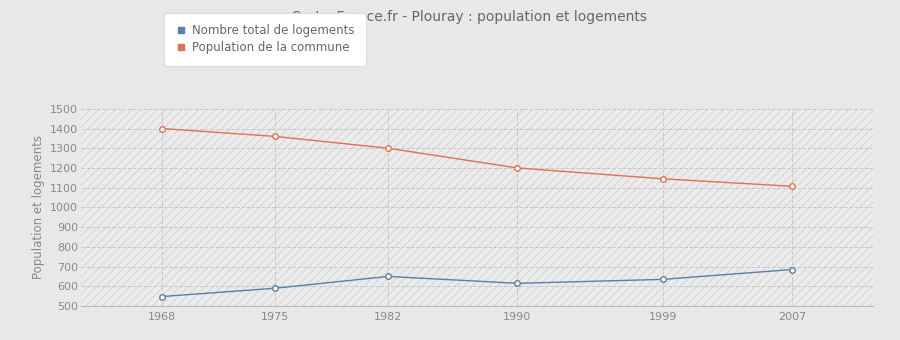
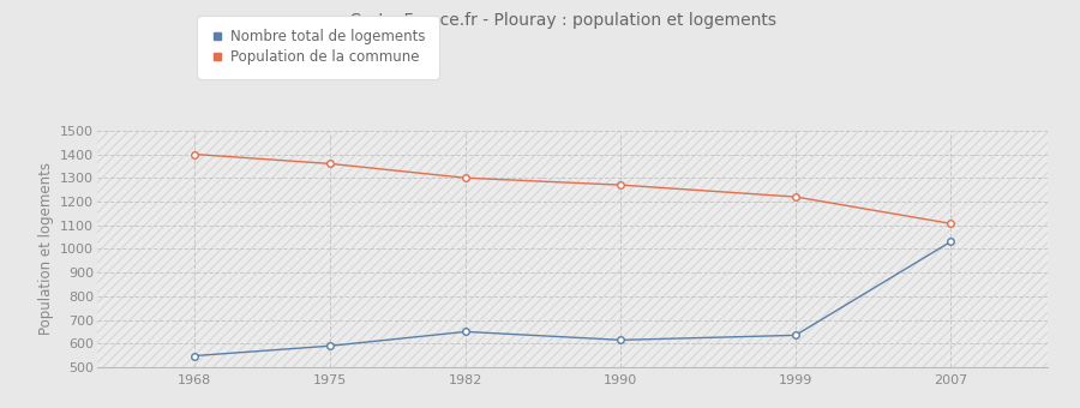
Population de la commune/1990: 1200 -> 1270
Population de la commune/1999: 1140 -> 1220
Nombre total de logements/2007: 680 -> 1030
